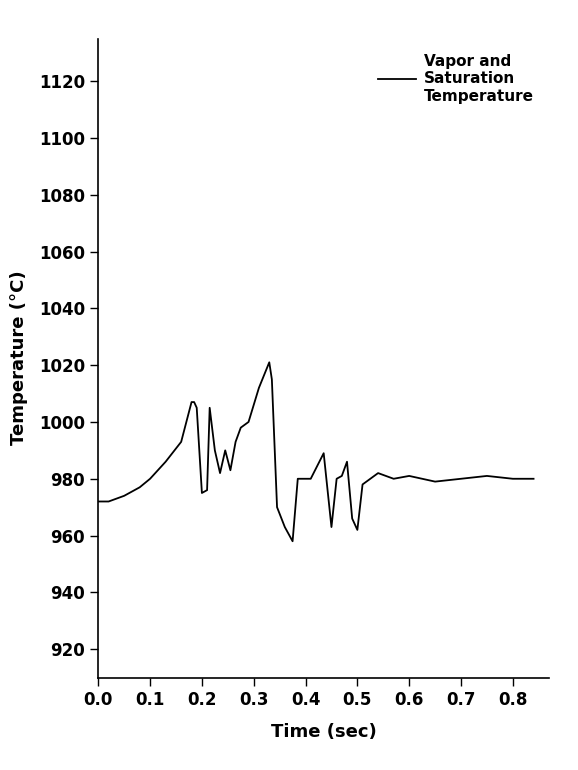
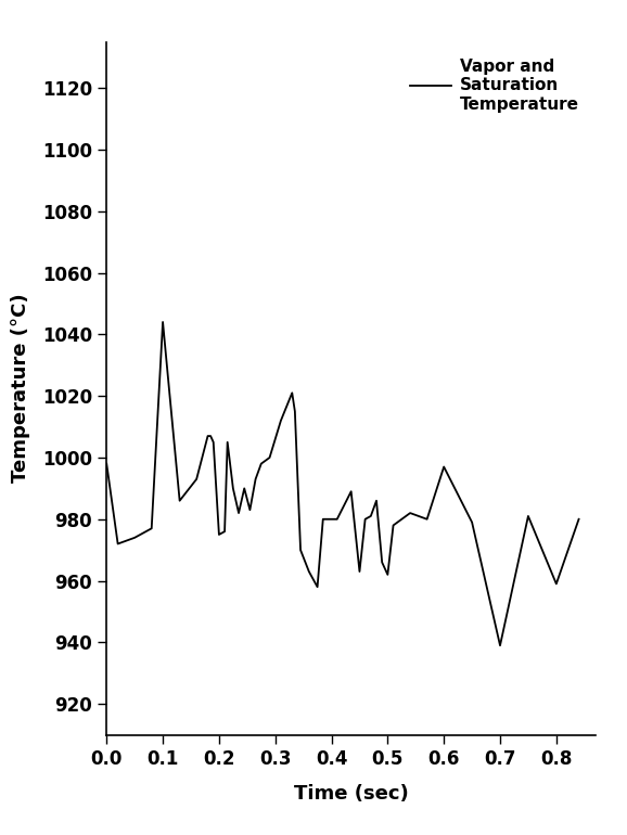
0.0: 972 -> 998
0.1: 980 -> 1044
0.6: 981 -> 997
0.7: 980 -> 939
0.8: 980 -> 959
